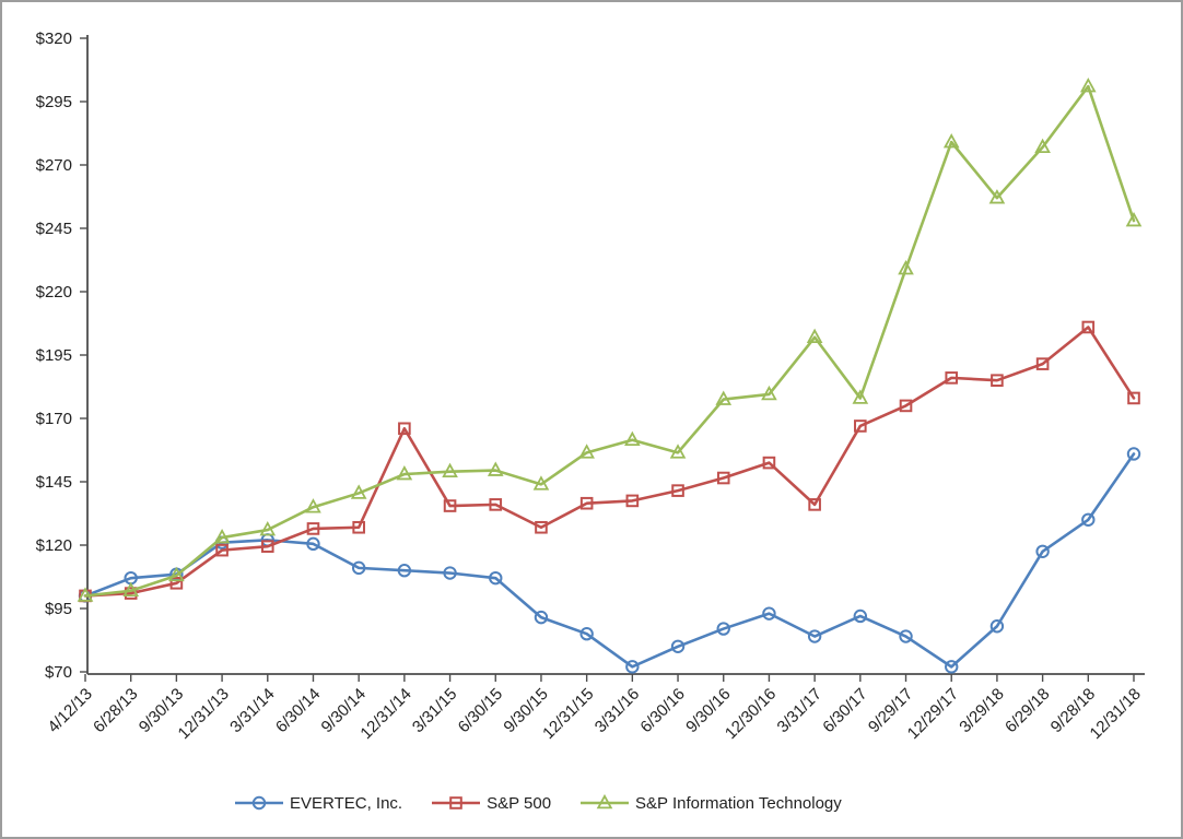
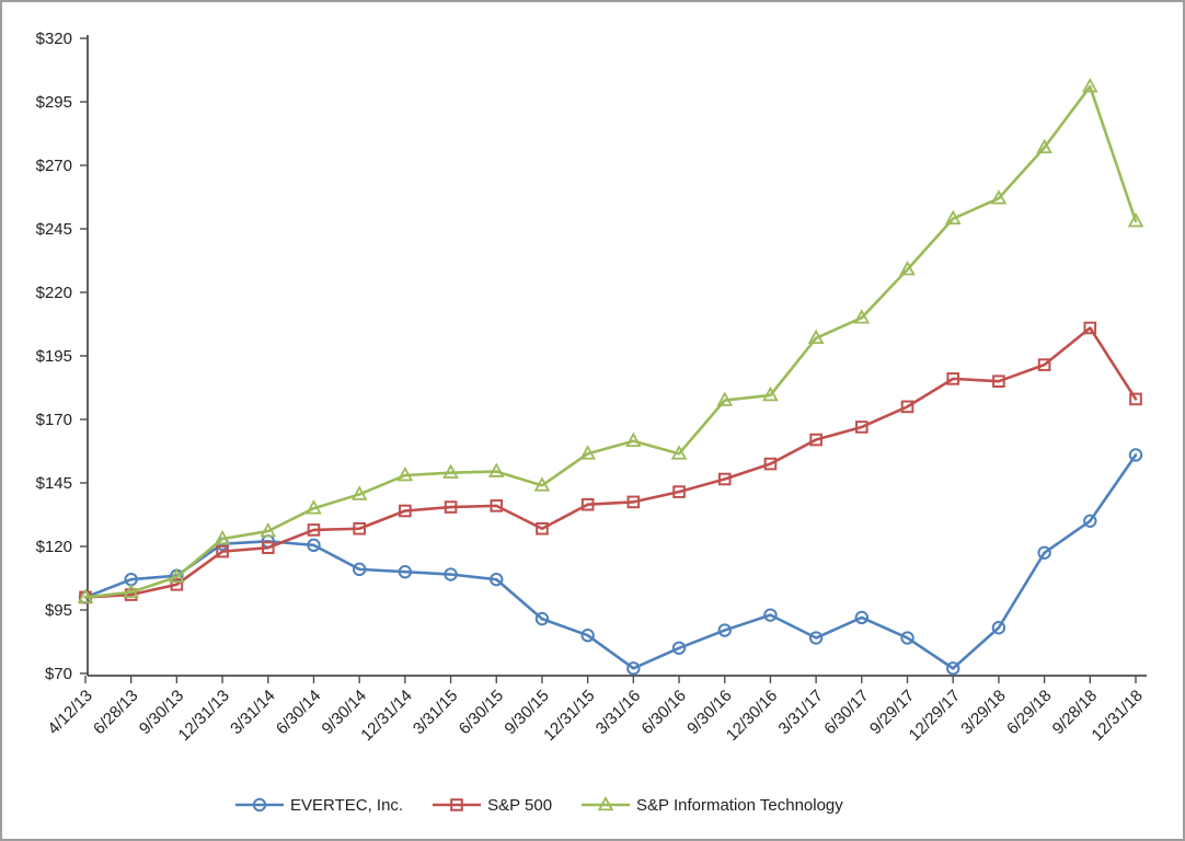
S&P 500/12/31/14: $166 -> $134
S&P 500/3/31/17: $136 -> $162
S&P Information Technology/6/30/17: $178 -> $210
S&P Information Technology/12/29/17: $279 -> $249
